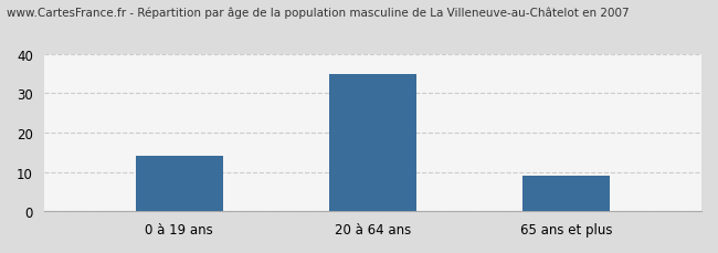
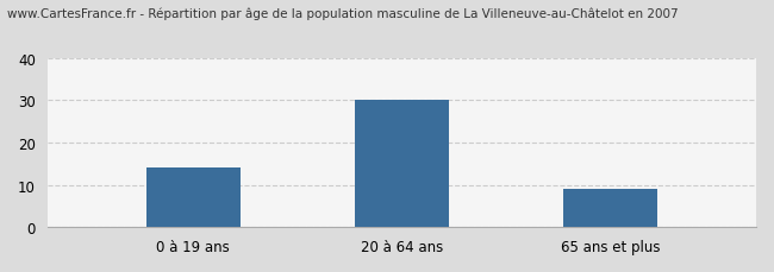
20 à 64 ans: 35 -> 30
